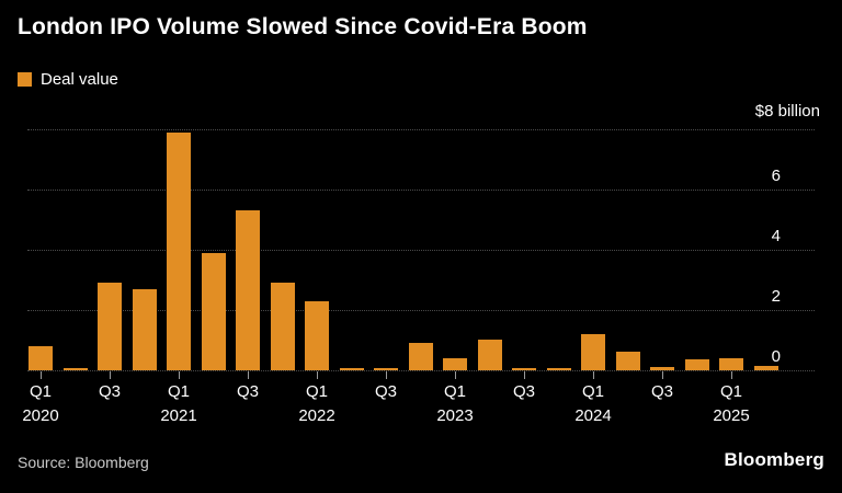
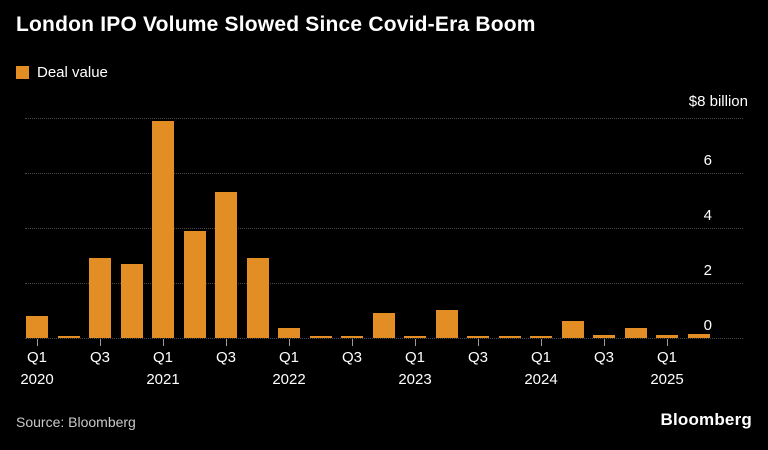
Q1 2022: 2.3 -> 0.3
Q1 2023: 0.4 -> 0.1
Q1 2024: 1.2 -> 0.1
Q1 2025: 0.4 -> 0.1
